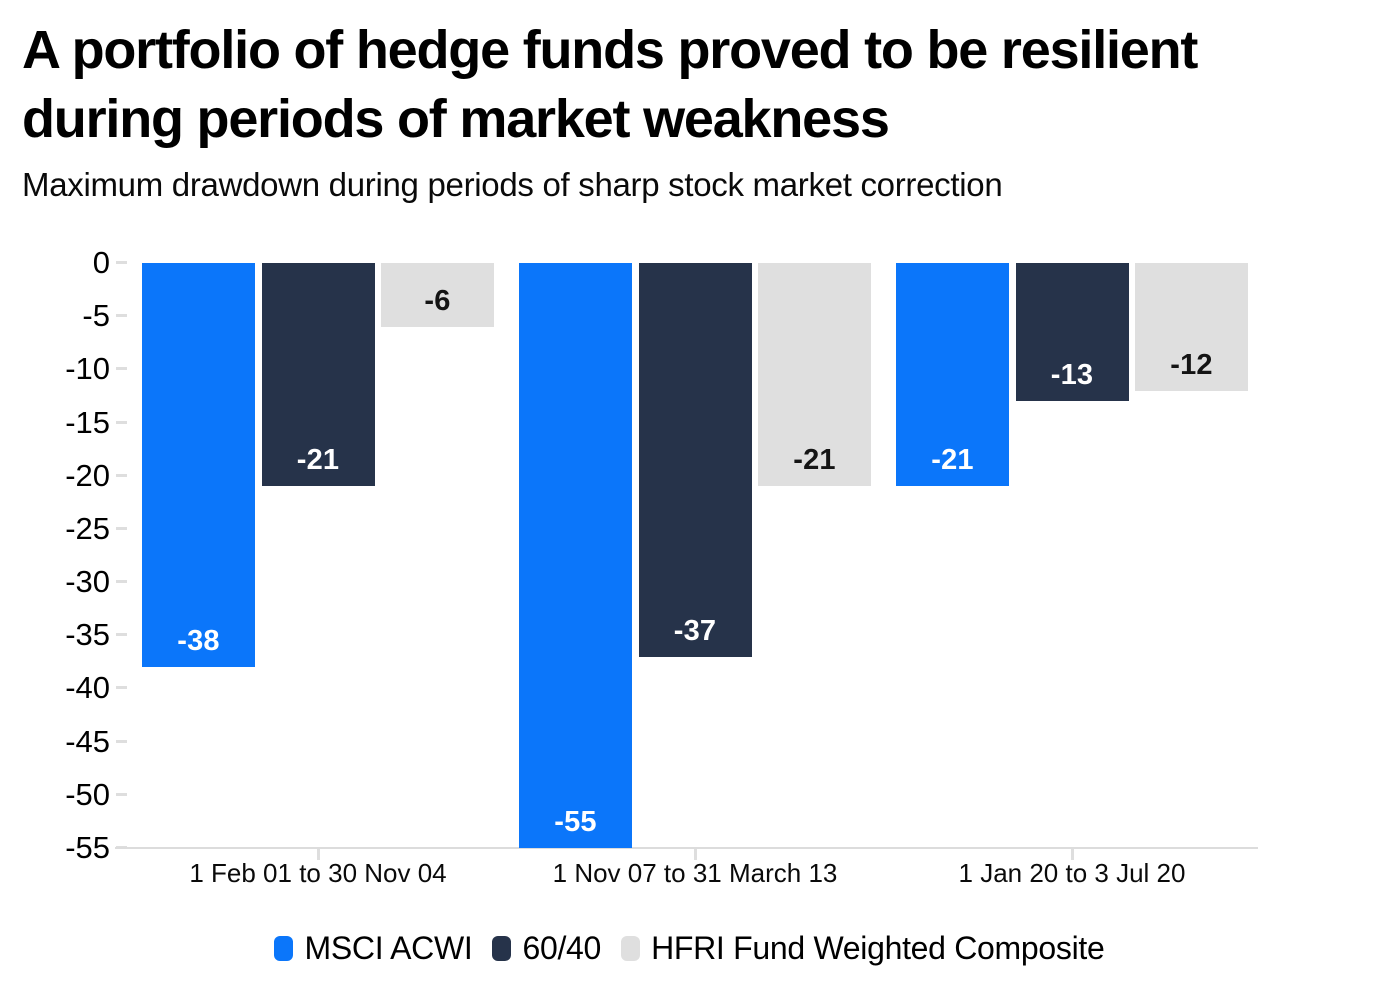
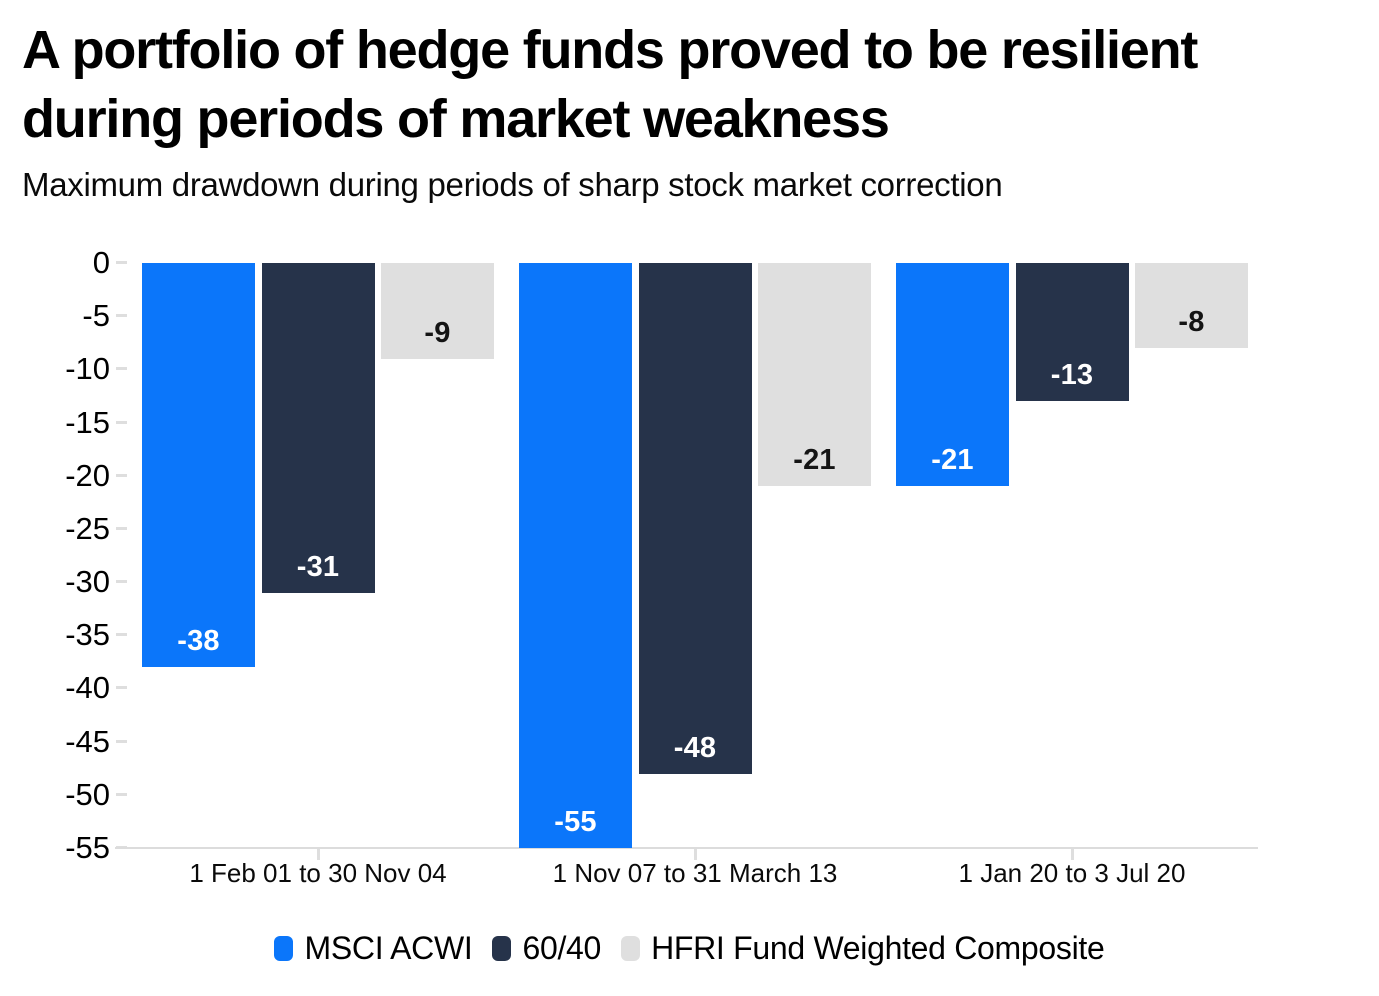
60/40/1 Feb 01 to 30 Nov 04: -21 -> -31
HFRI Fund Weighted Composite/1 Feb 01 to 30 Nov 04: -6 -> -9
60/40/1 Nov 07 to 31 March 13: -37 -> -48
HFRI Fund Weighted Composite/1 Jan 20 to 3 Jul 20: -12 -> -8
